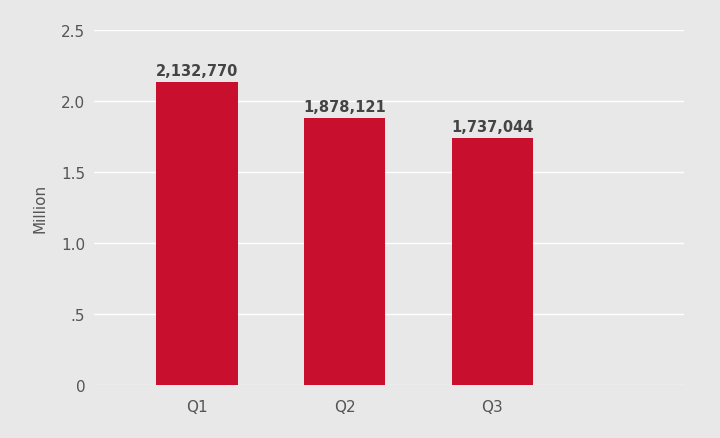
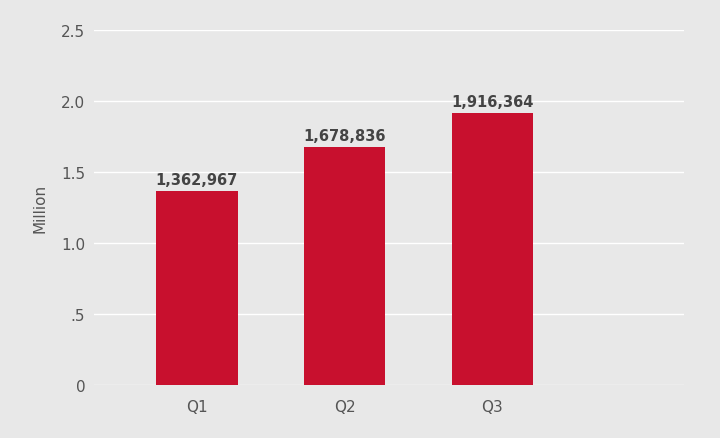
Q1: 2,132,770 -> 1,362,967
Q2: 1,878,121 -> 1,678,836
Q3: 1,737,044 -> 1,916,364
